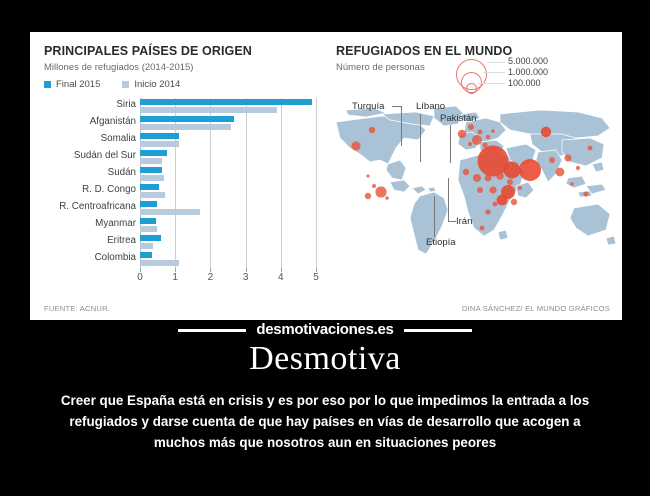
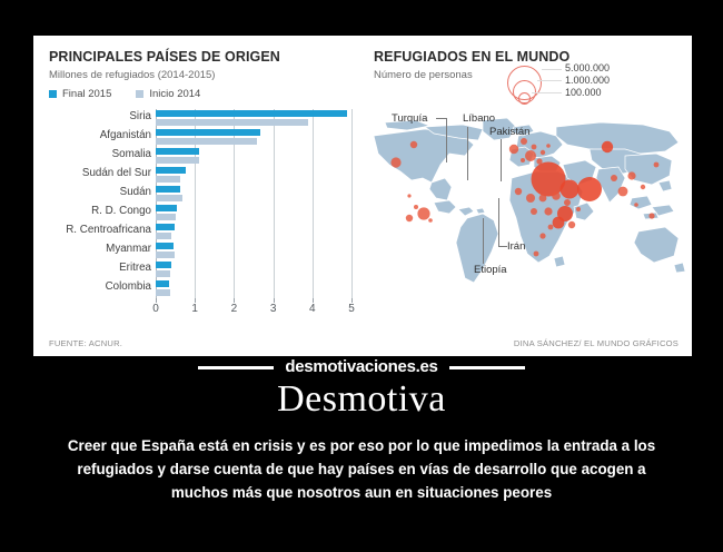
Inicio 2014/R. D. Congo: 0.7 -> 0.5
Inicio 2014/R. Centroafricana: 1.7 -> 0.4
Final 2015/Eritrea: 0.6 -> 0.4
Inicio 2014/Colombia: 1.1 -> 0.4
